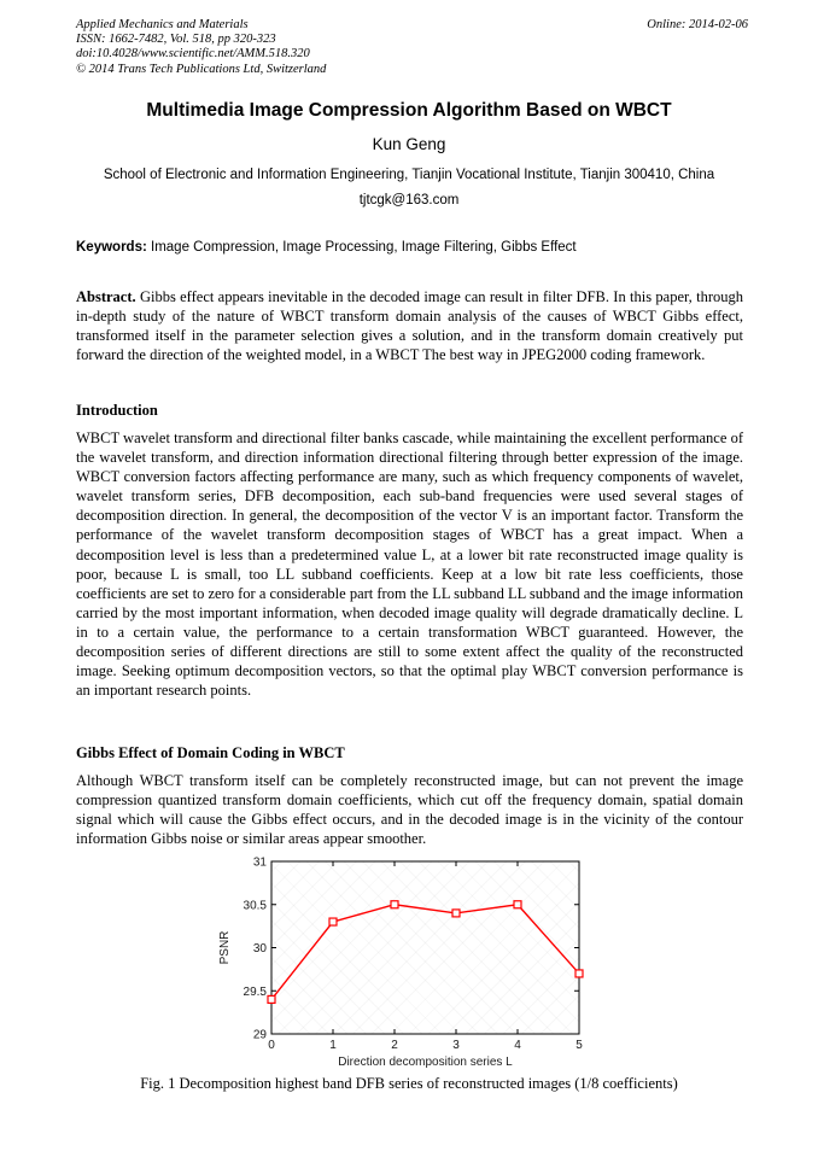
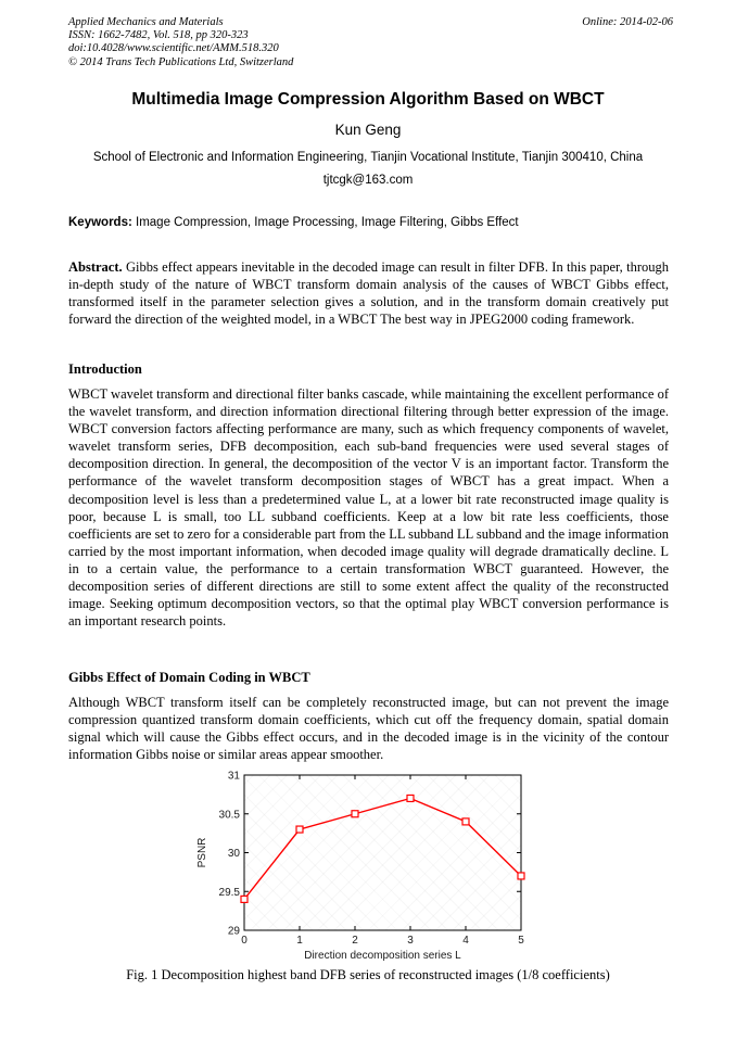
3: 30.4 -> 30.7
4: 30.5 -> 30.4
